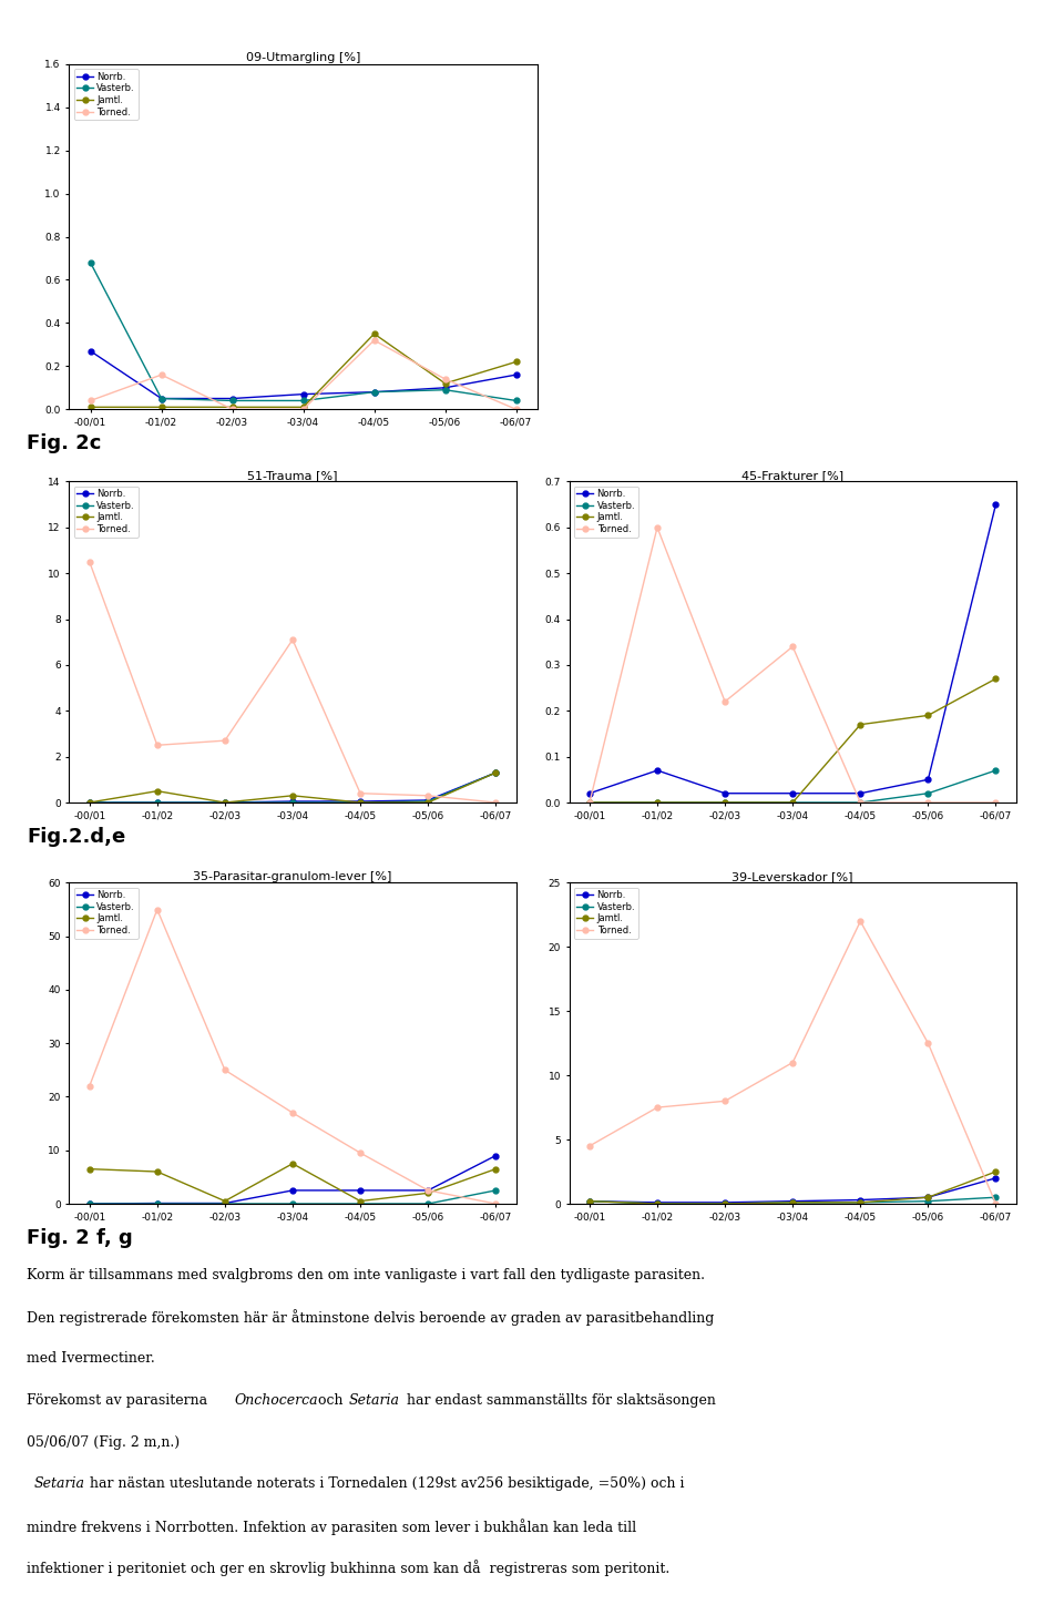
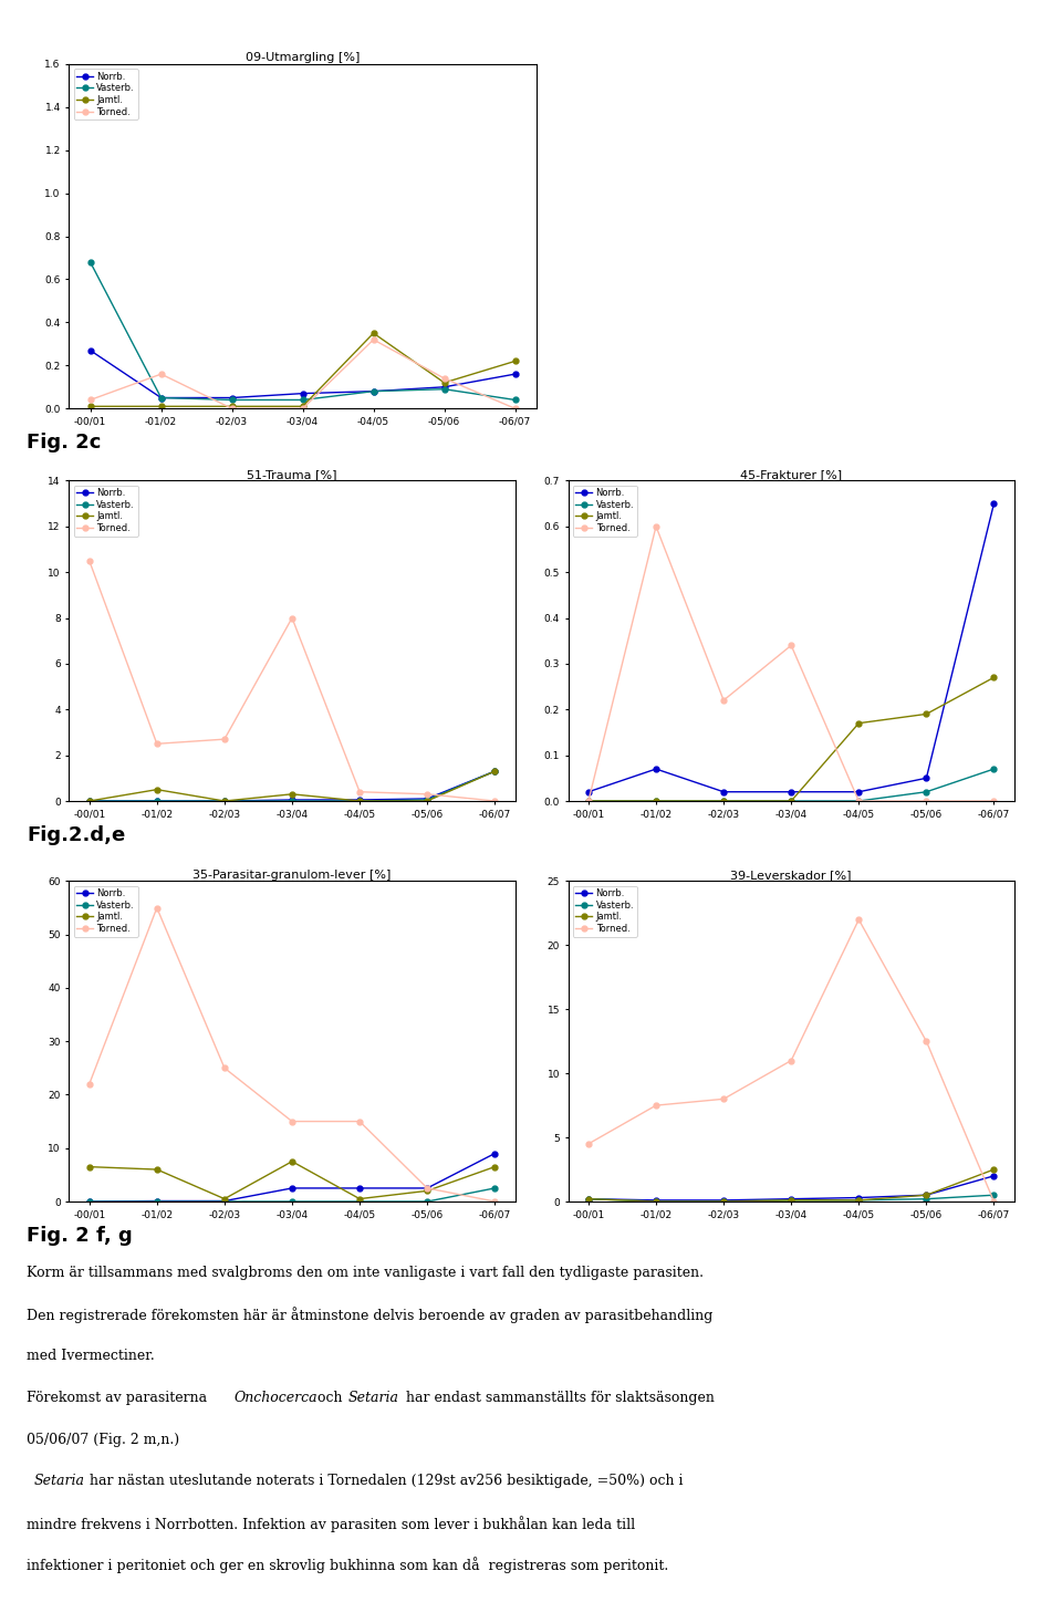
51-Trauma [%]/Torned./-03/04: 7.1 -> 8.0
35-Parasitar-granulom-lever [%]/Torned./-03/04: 17.0 -> 15.0
35-Parasitar-granulom-lever [%]/Torned./-04/05: 9.5 -> 15.0
